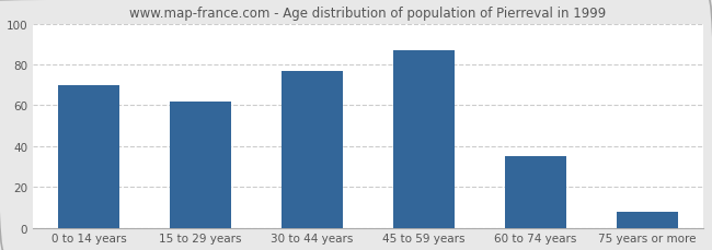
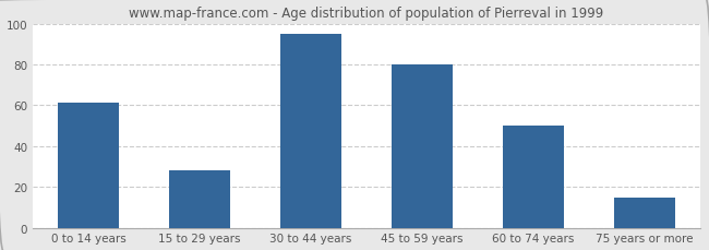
0 to 14 years: 70 -> 61
15 to 29 years: 62 -> 28
30 to 44 years: 77 -> 95
45 to 59 years: 87 -> 80
60 to 74 years: 35 -> 50
75 years or more: 8 -> 15
